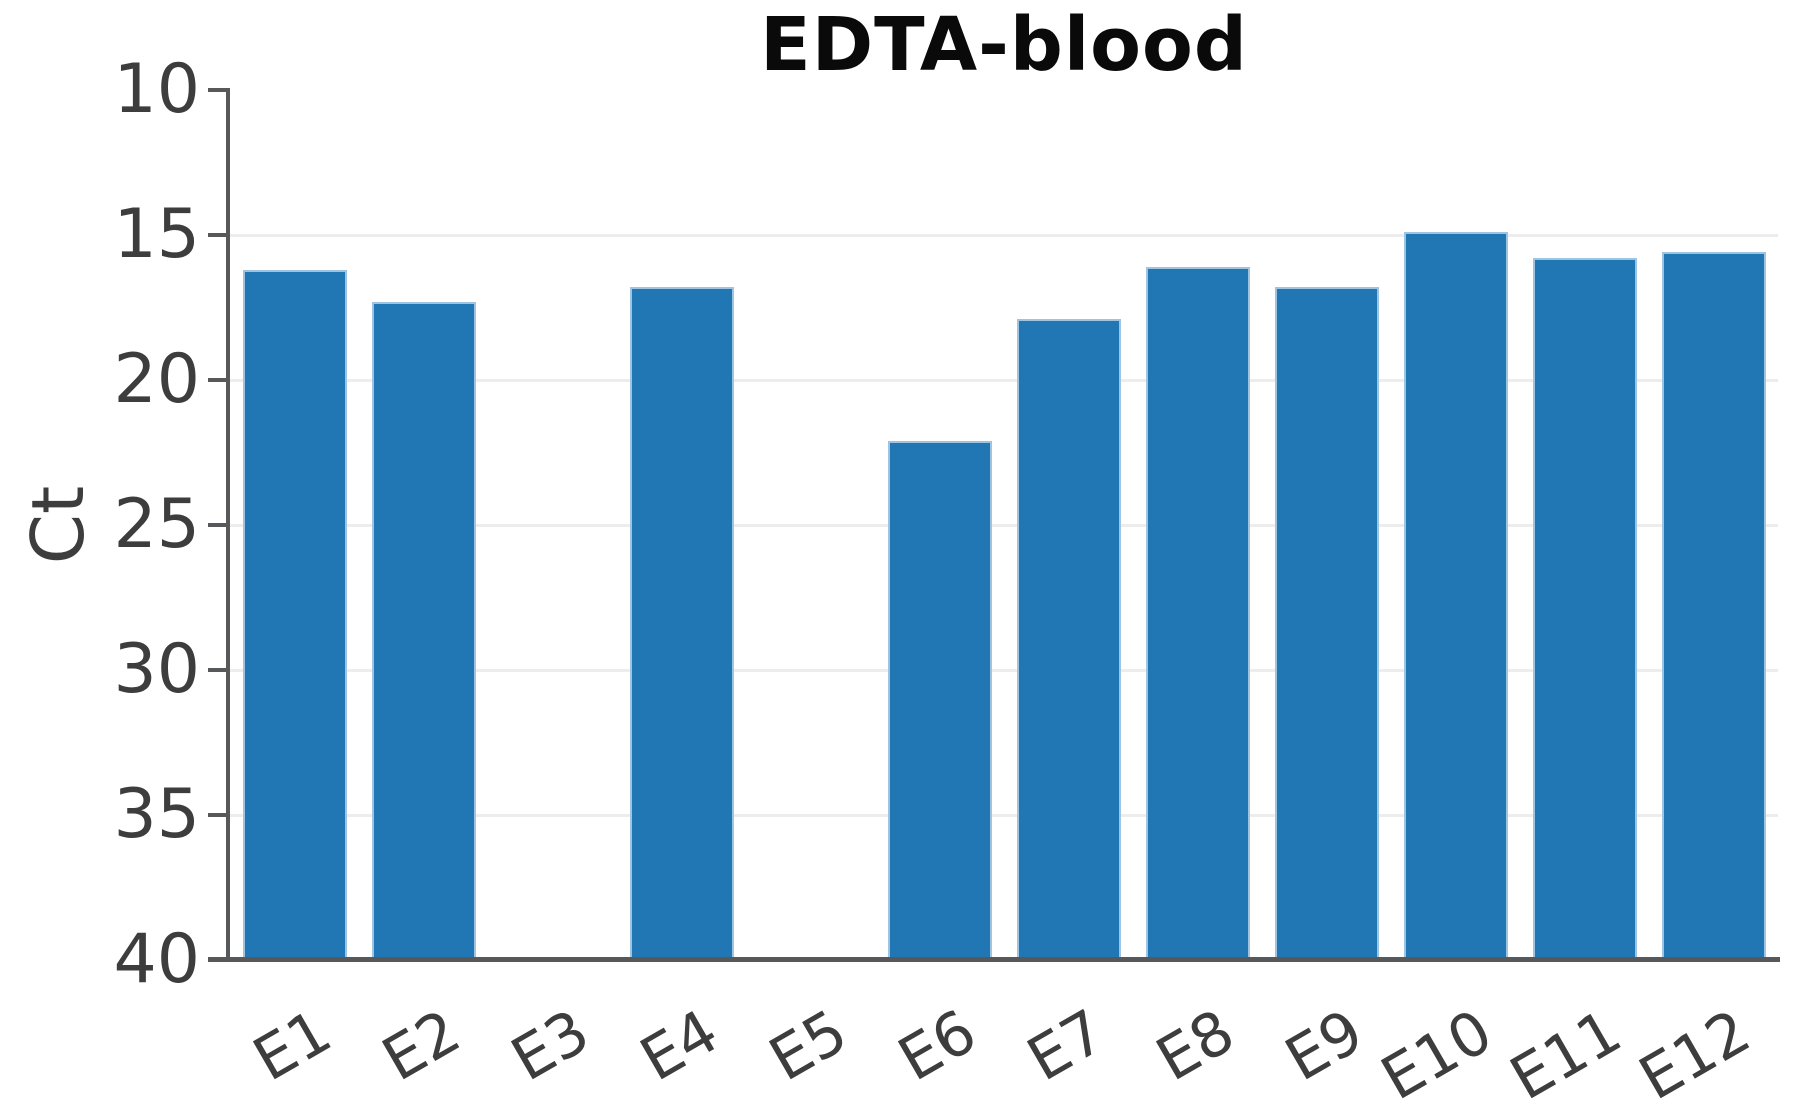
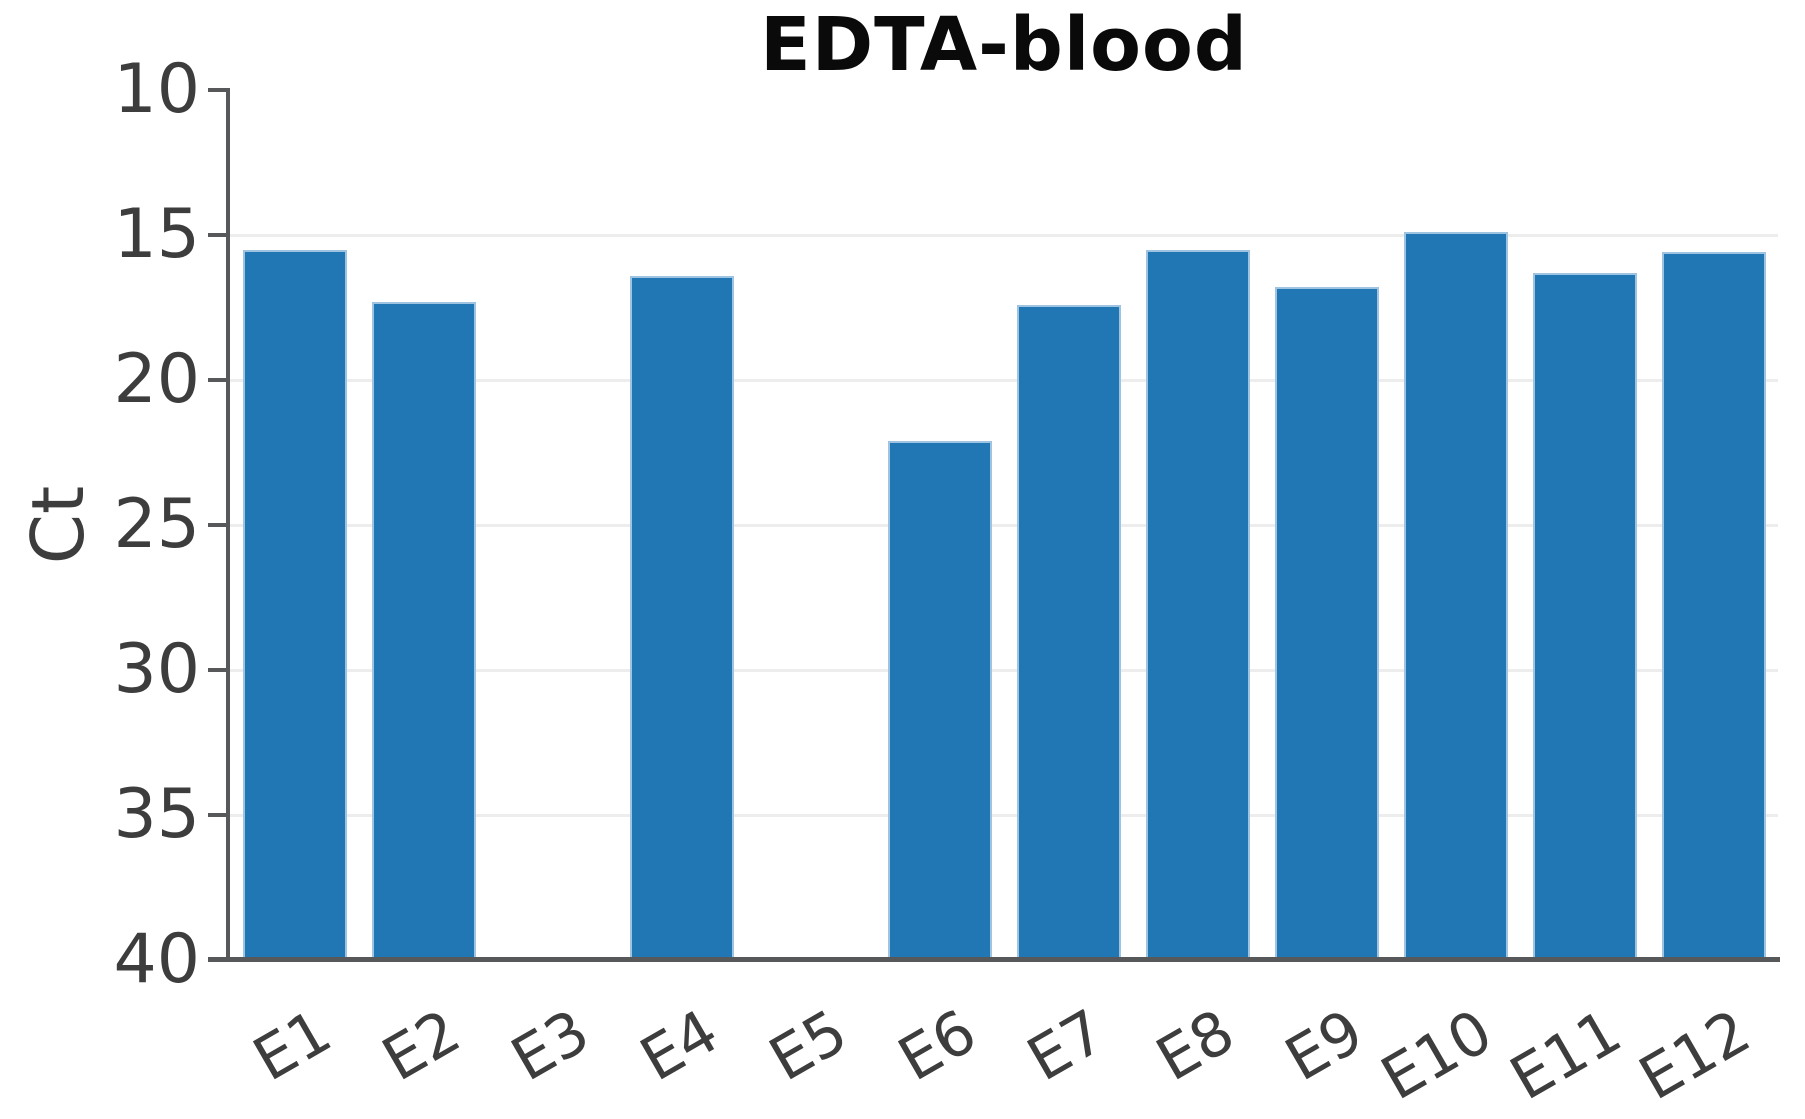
E1: 16.2 -> 15.5
E4: 16.8 -> 16.4
E7: 17.9 -> 17.4
E8: 16.1 -> 15.5
E11: 15.8 -> 16.3
